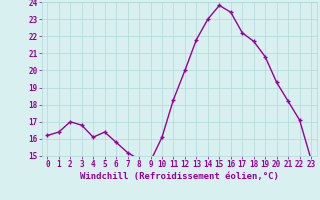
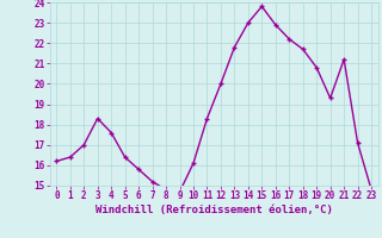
3: 16.8 -> 18.3
4: 16.1 -> 17.6
16: 23.4 -> 22.9
21: 18.2 -> 21.2
